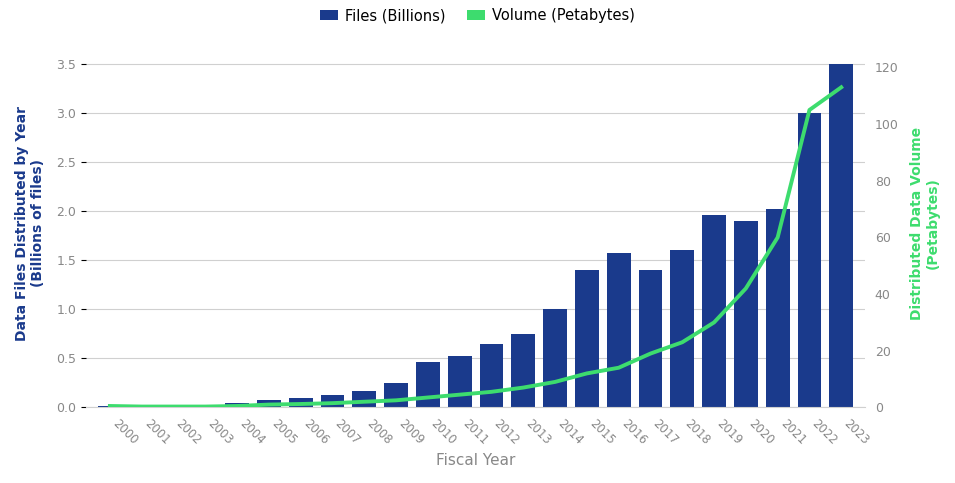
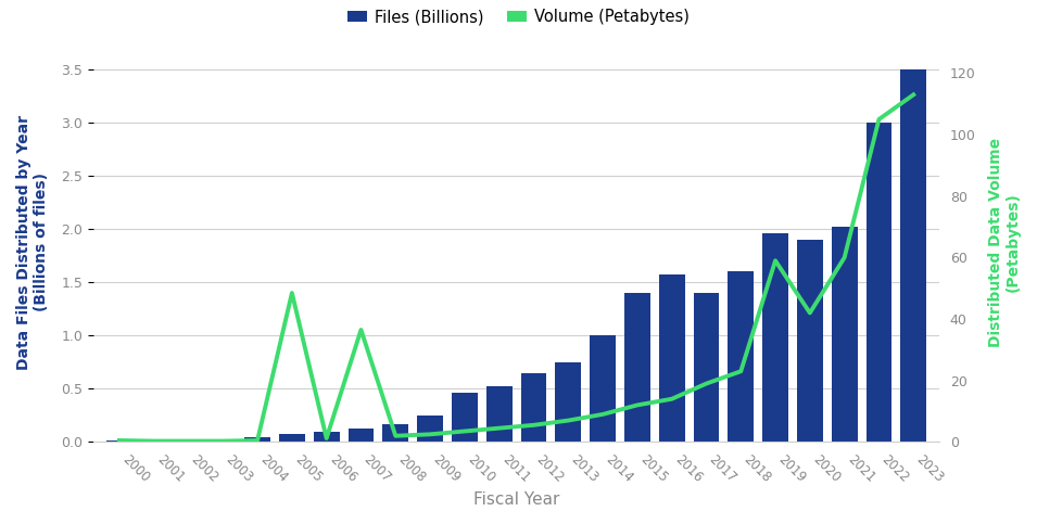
Volume (Petabytes)/2005: 1.0 -> 48.5
Volume (Petabytes)/2007: 1.5 -> 36.5
Volume (Petabytes)/2019: 30.0 -> 59.0
